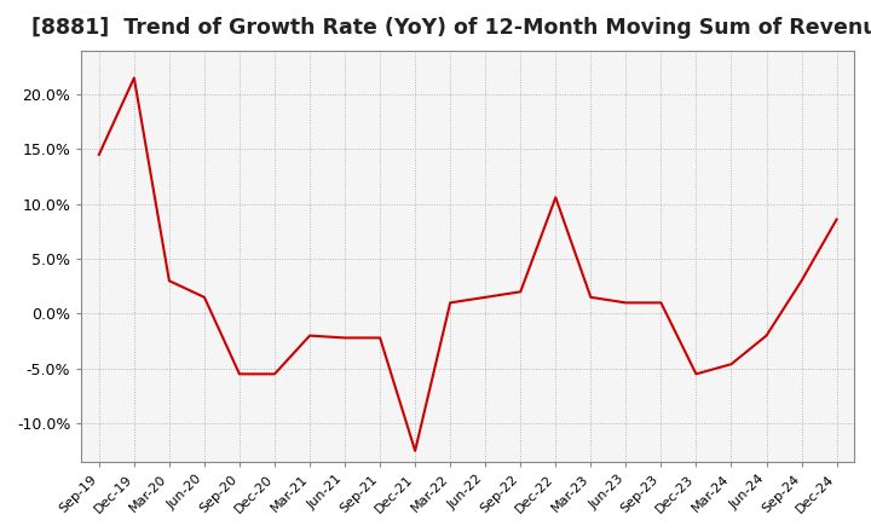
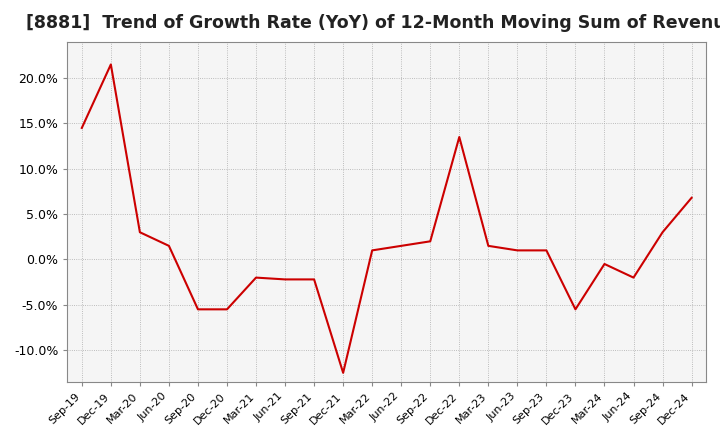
Dec-22: 10.6% -> 13.5%
Mar-24: -4.6% -> -0.5%
Dec-24: 8.6% -> 6.8%
